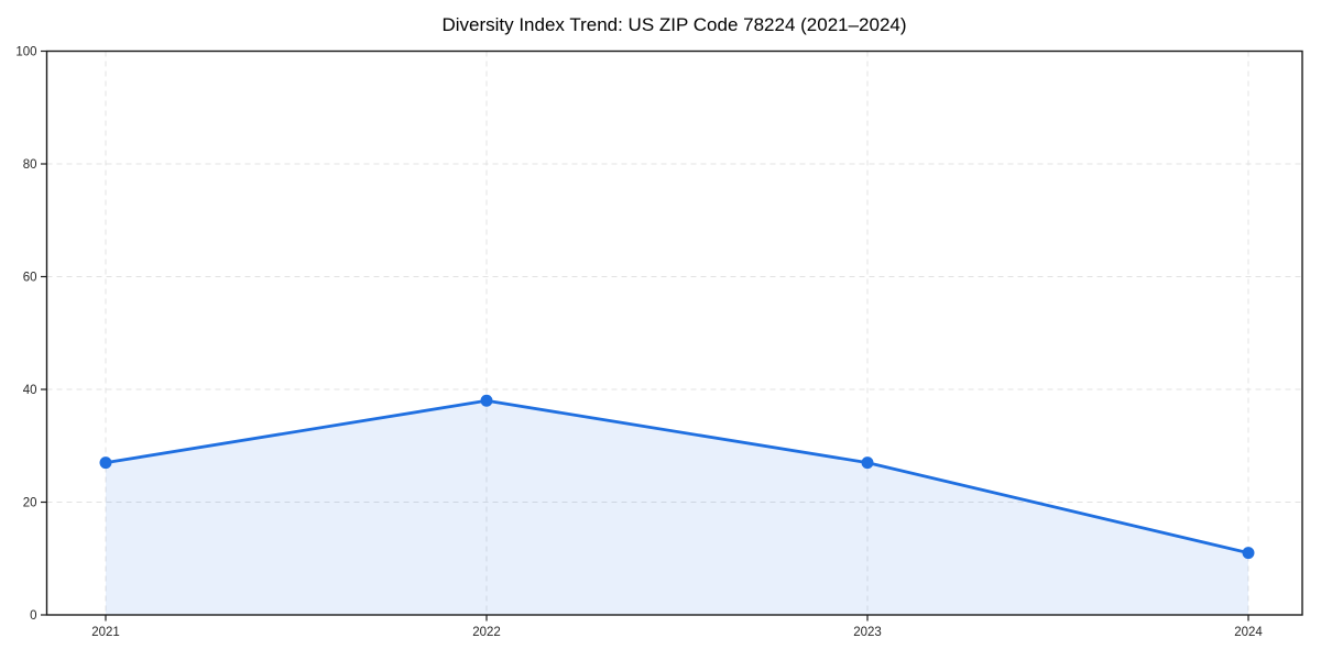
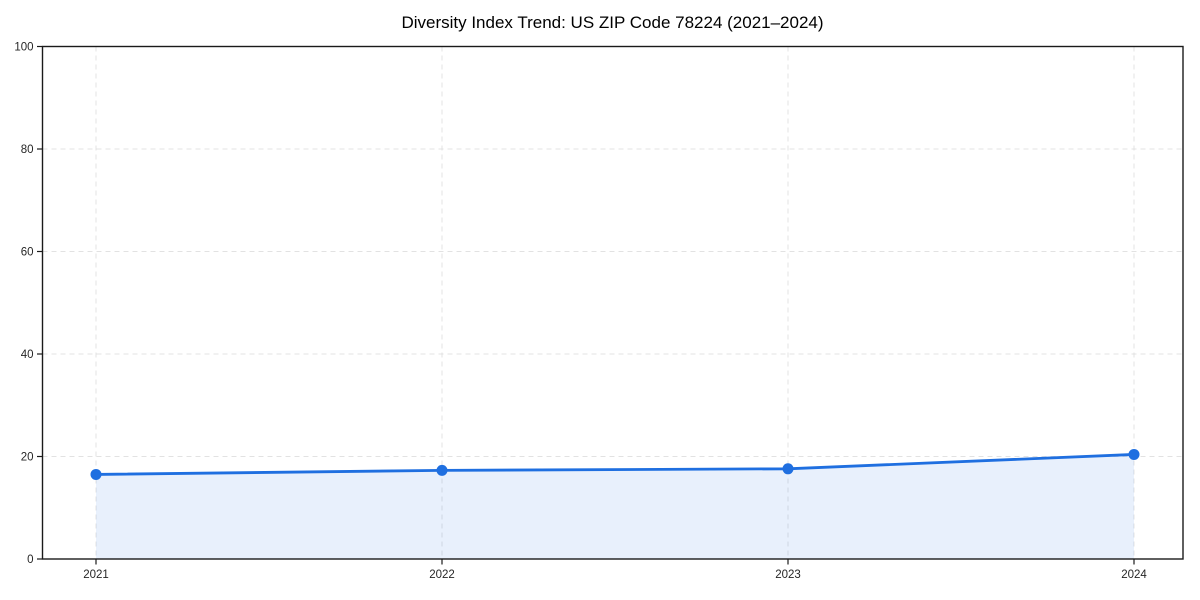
2021: 27 -> 16
2022: 38 -> 17
2023: 27 -> 18
2024: 11 -> 20
